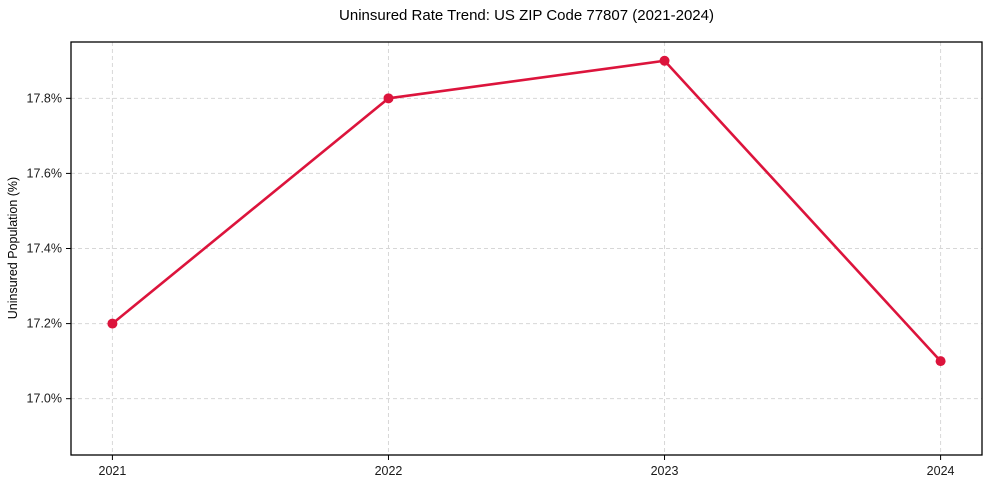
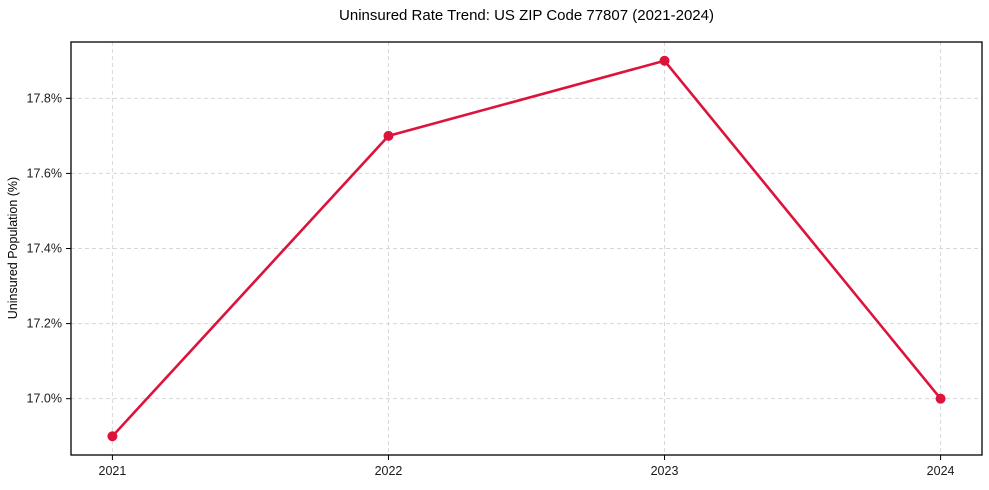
2021: 17.2% -> 16.9%
2022: 17.8% -> 17.7%
2024: 17.1% -> 17.0%
